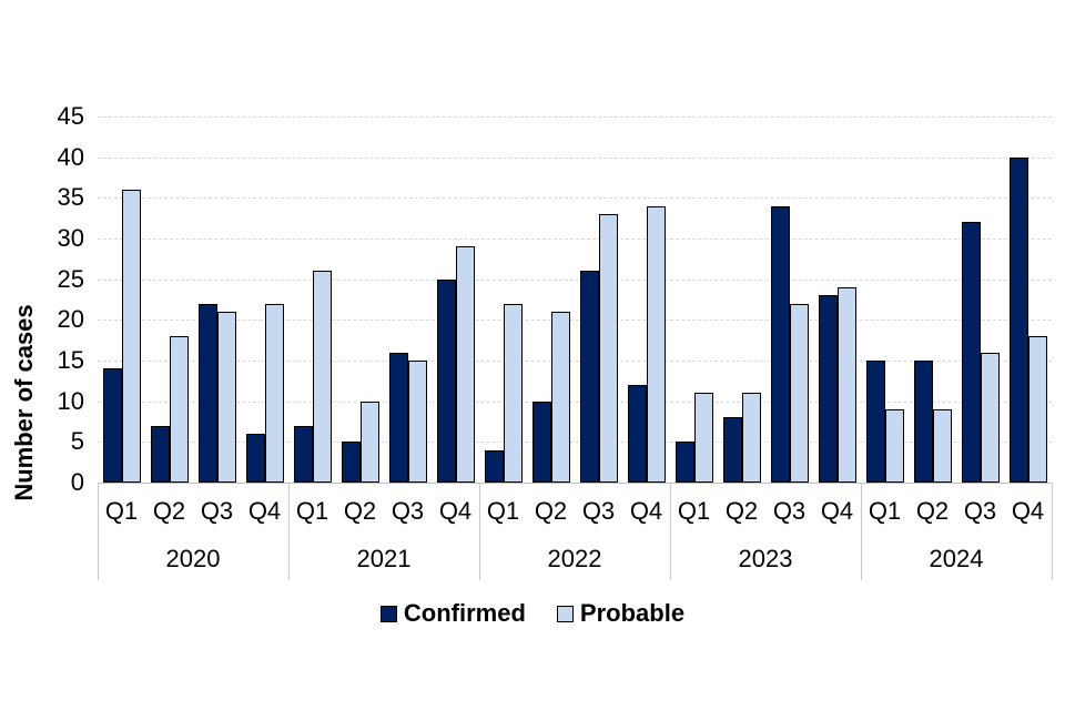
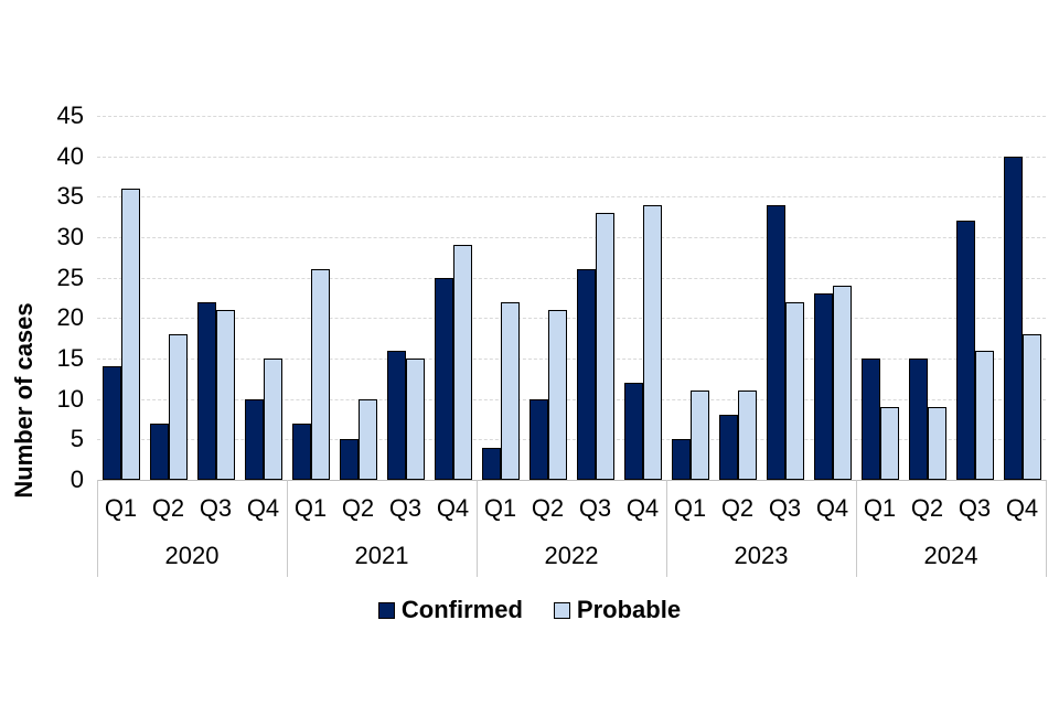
Confirmed/Q4 2020: 6 -> 10
Probable/Q4 2020: 22 -> 15
